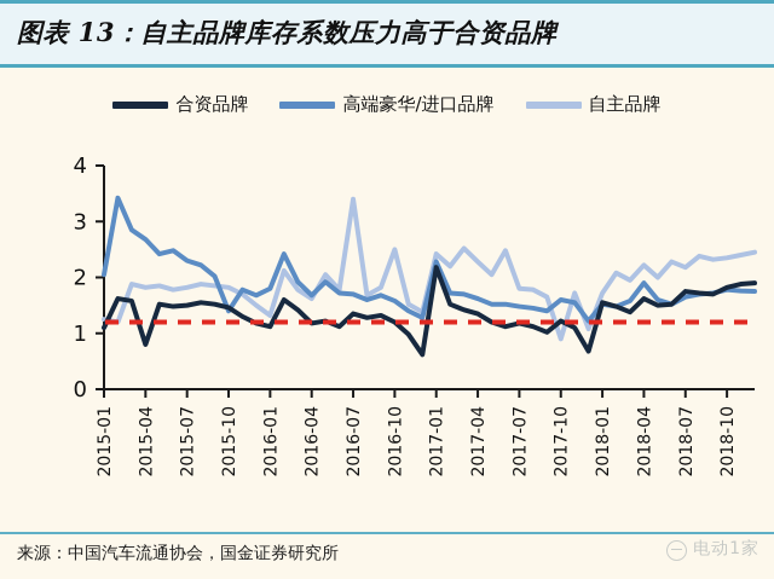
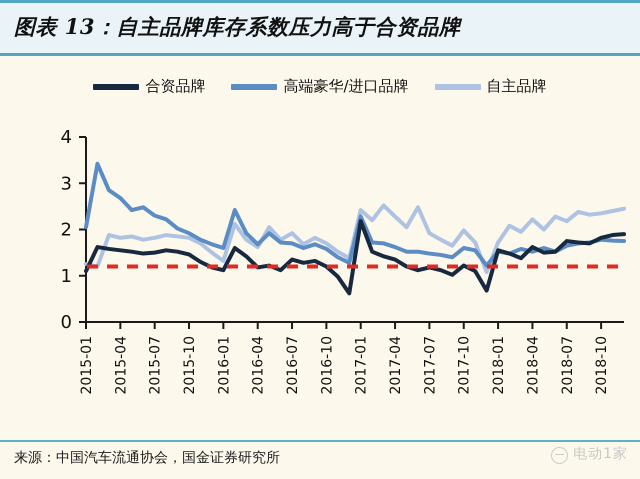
合资品牌/2015-04: 0.8 -> 1.6
高端豪华/进口品牌/2015-10: 1.4 -> 1.9
高端豪华/进口品牌/2016-01: 1.8 -> 1.6
自主品牌/2016-07: 3.4 -> 1.9
自主品牌/2016-10: 2.5 -> 1.7
自主品牌/2017-07: 1.8 -> 1.9
自主品牌/2017-10: 0.9 -> 2.0
高端豪华/进口品牌/2018-04: 1.9 -> 1.5
